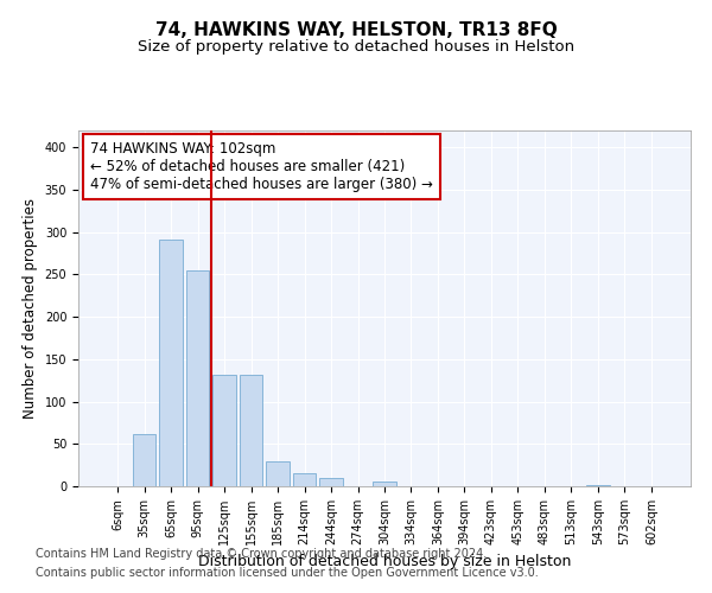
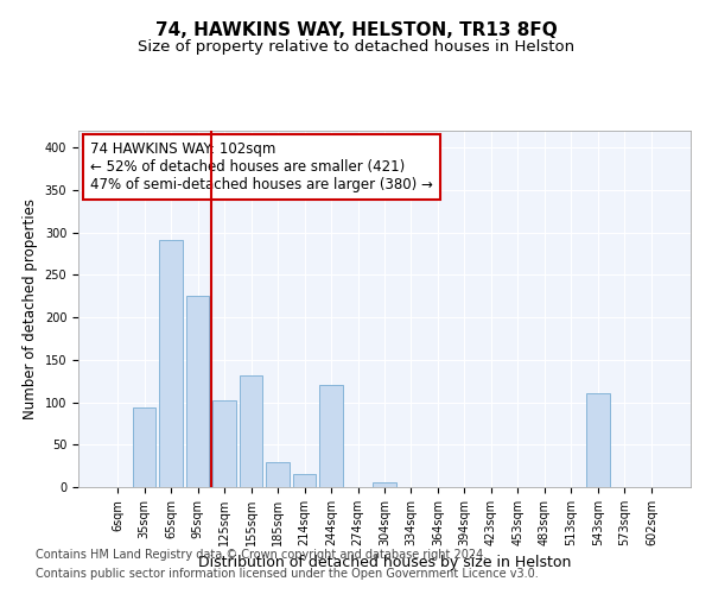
35sqm: 62 -> 94
95sqm: 255 -> 226
125sqm: 132 -> 102
244sqm: 10 -> 120
543sqm: 2 -> 110
